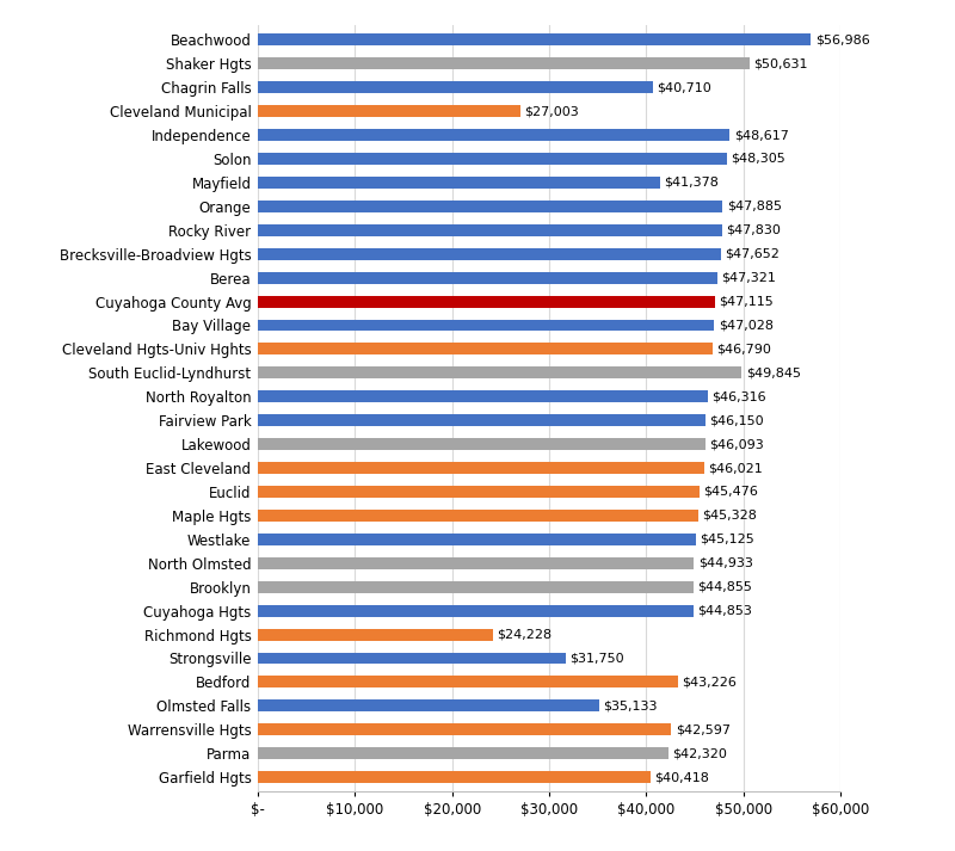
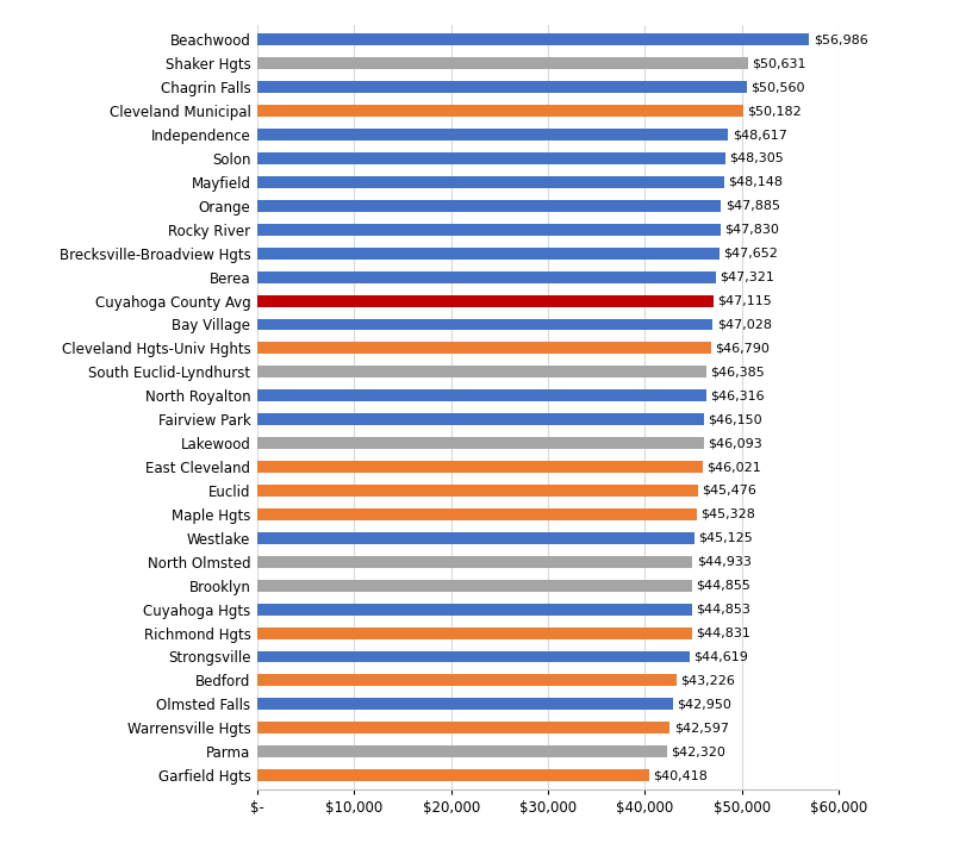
Chagrin Falls: $40,710 -> $50,560
Cleveland Municipal: $27,003 -> $50,182
Mayfield: $41,378 -> $48,148
South Euclid-Lyndhurst: $49,845 -> $46,385
Richmond Hgts: $24,228 -> $44,831
Strongsville: $31,750 -> $44,619
Olmsted Falls: $35,133 -> $42,950
